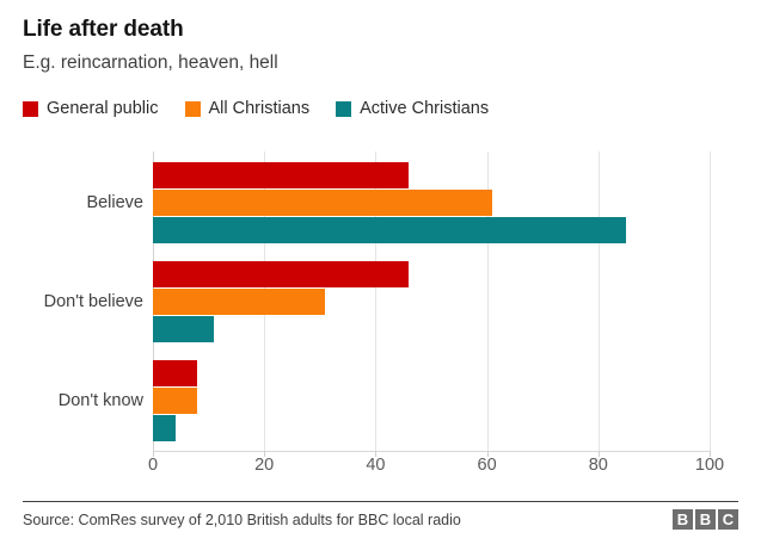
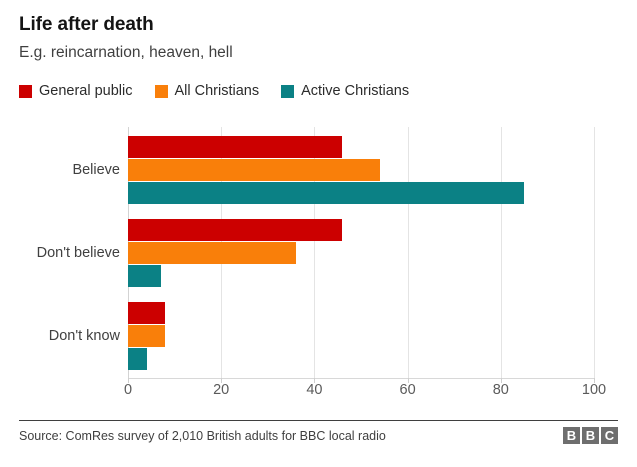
All Christians/Believe: 61 -> 54
All Christians/Don't believe: 31 -> 36
Active Christians/Don't believe: 11 -> 7
